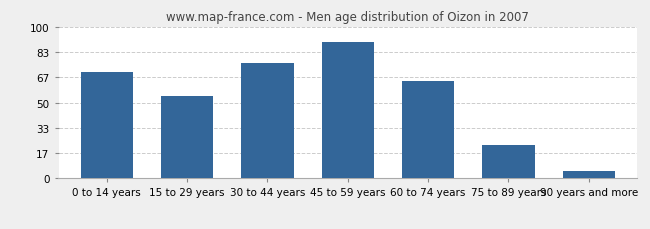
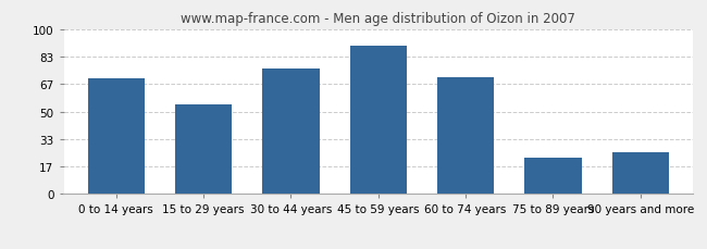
60 to 74 years: 64 -> 71
90 years and more: 5 -> 25
